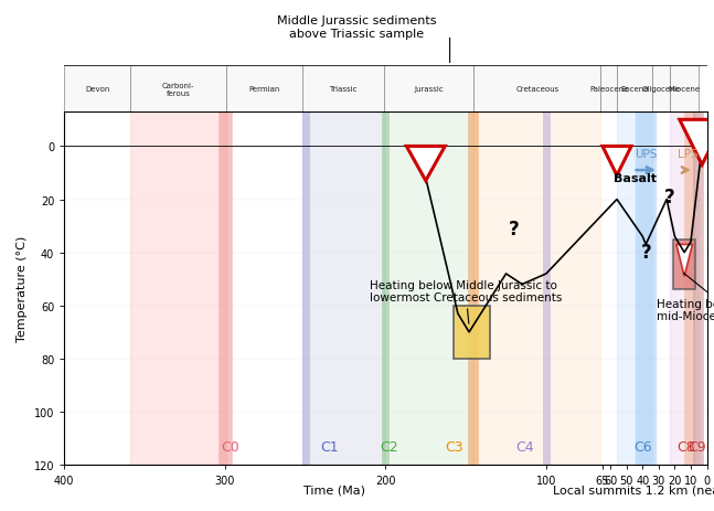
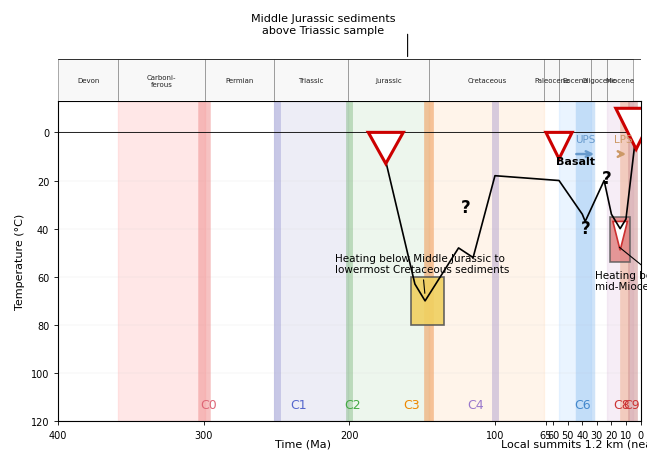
100: 48 -> 18
